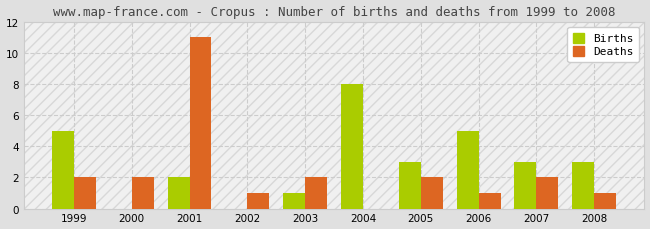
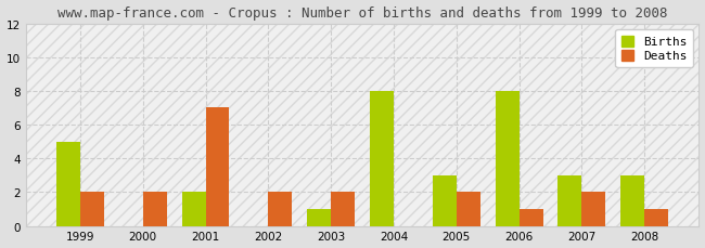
Deaths/2001: 11 -> 7
Deaths/2002: 1 -> 2
Births/2006: 5 -> 8
